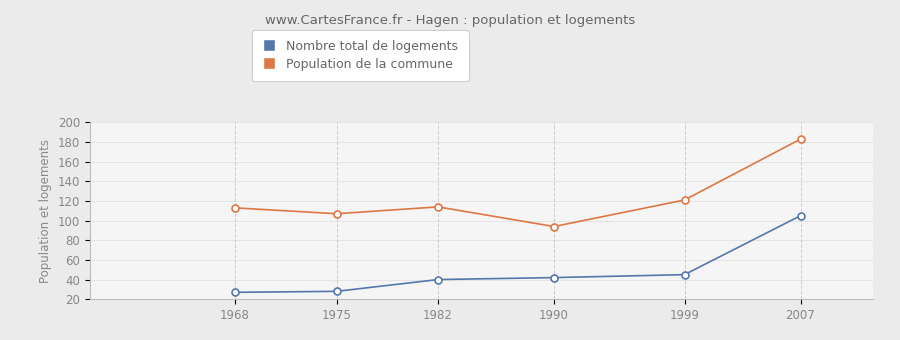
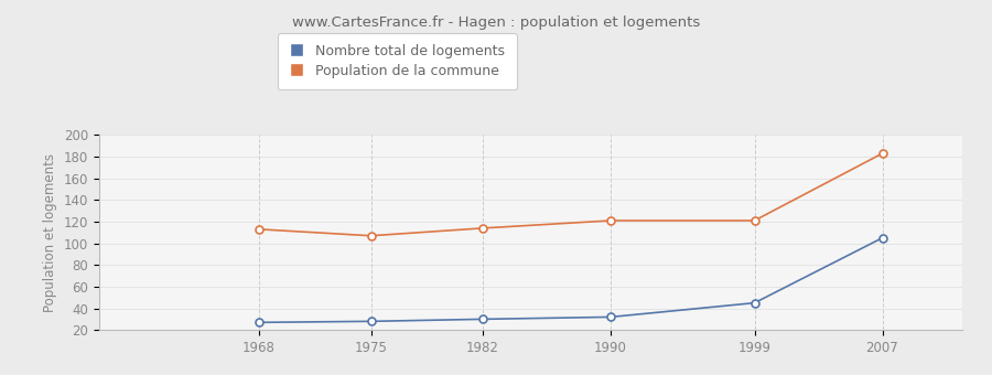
Nombre total de logements/1982: 40 -> 30
Nombre total de logements/1990: 42 -> 32
Population de la commune/1990: 94 -> 121
